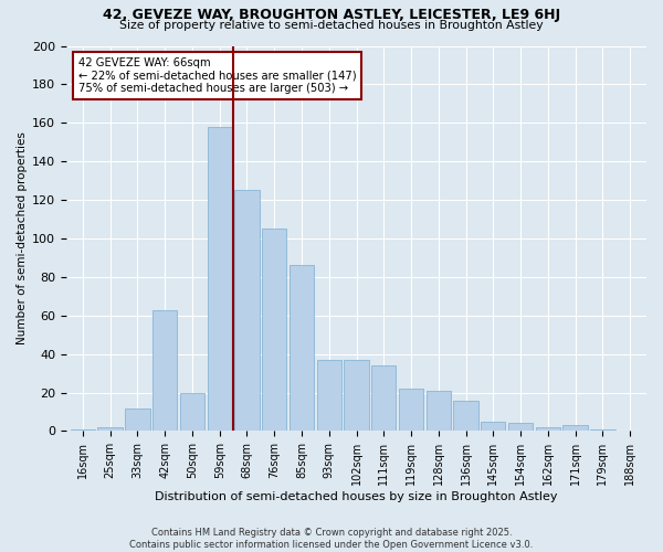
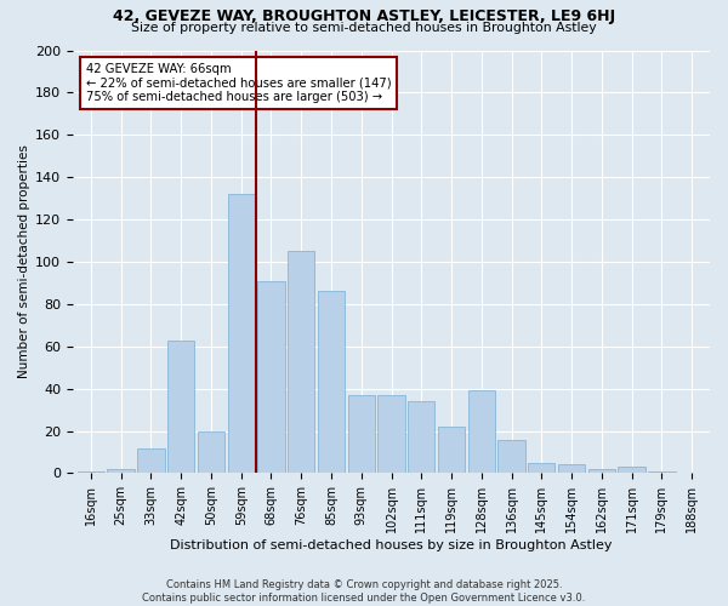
59sqm: 158 -> 132
68sqm: 125 -> 91
128sqm: 21 -> 39
